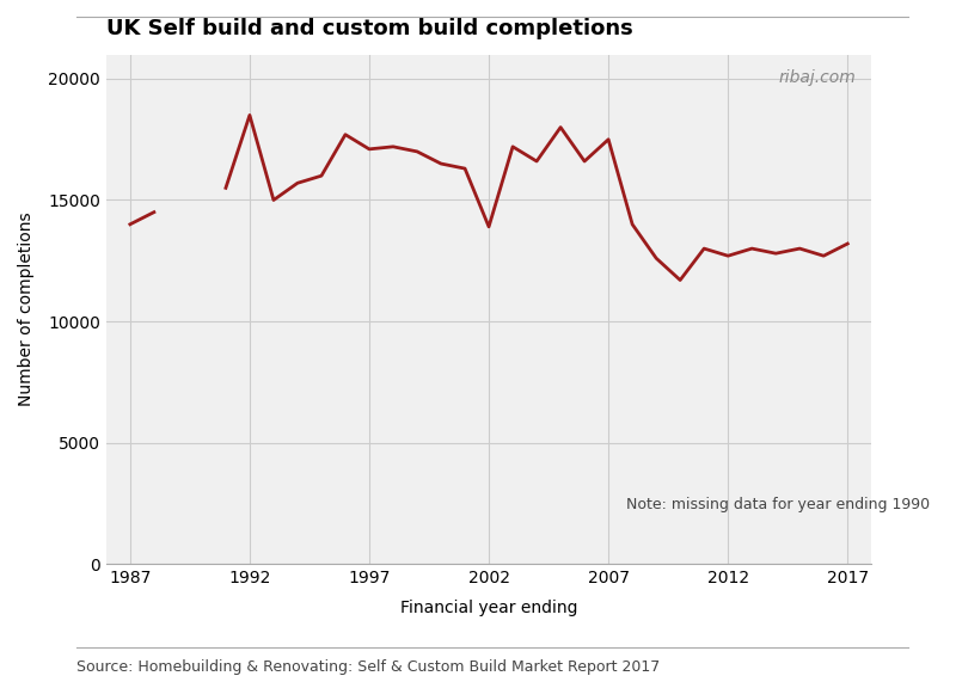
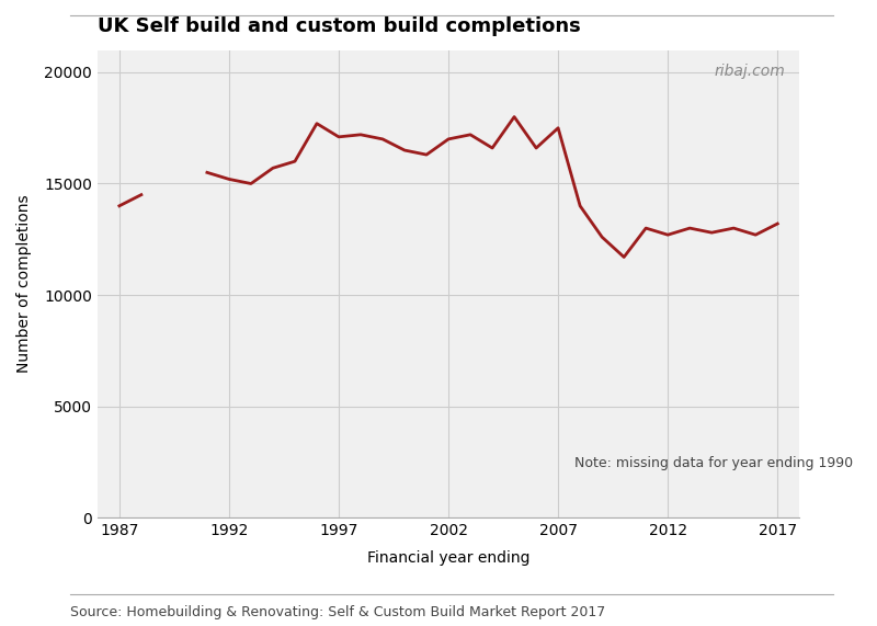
1992: 18500 -> 15200
2002: 13900 -> 17000
